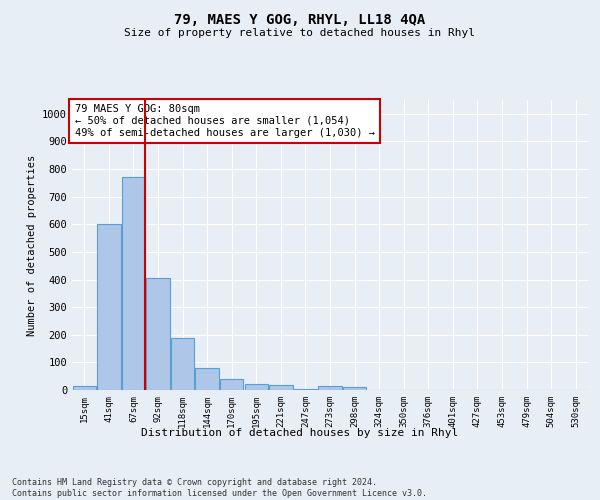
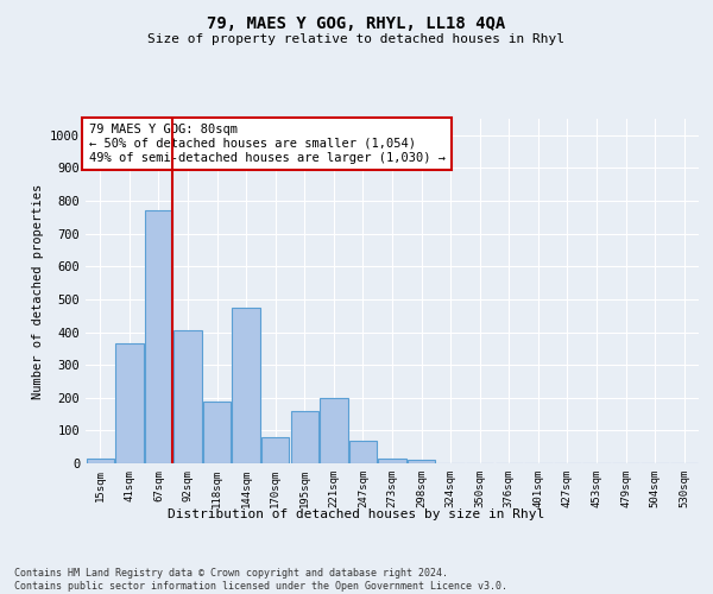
41sqm: 600 -> 365
144sqm: 78 -> 475
170sqm: 40 -> 80
195sqm: 20 -> 160
221sqm: 18 -> 200
247sqm: 5 -> 70
